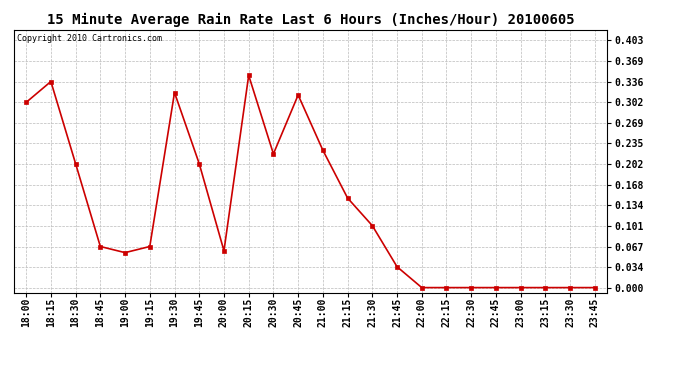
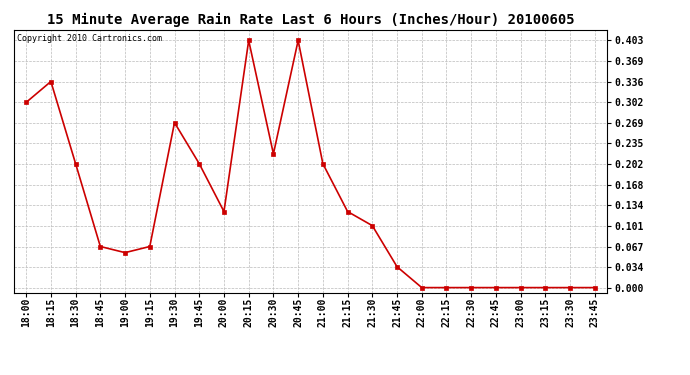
19:30: 0.318 -> 0.269
20:00: 0.060 -> 0.124
20:15: 0.346 -> 0.403
20:45: 0.314 -> 0.403
21:00: 0.224 -> 0.202
21:15: 0.146 -> 0.124
